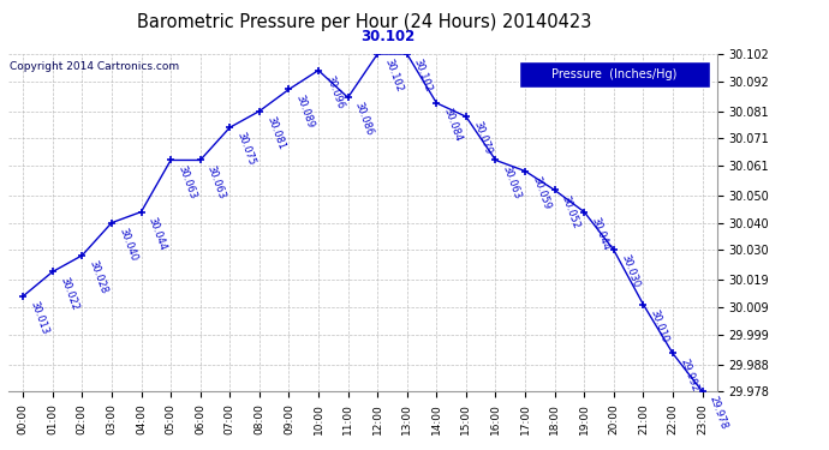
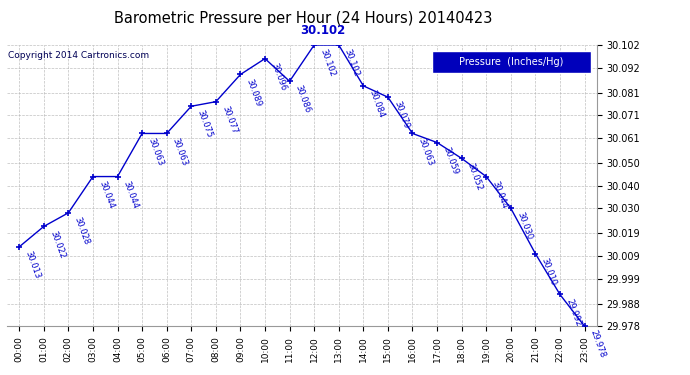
03:00: 30.040 -> 30.044
08:00: 30.081 -> 30.077
